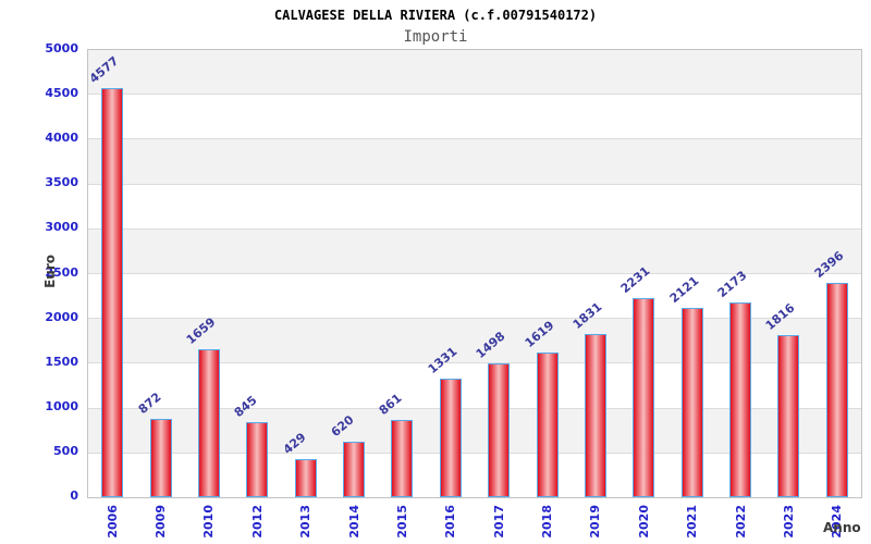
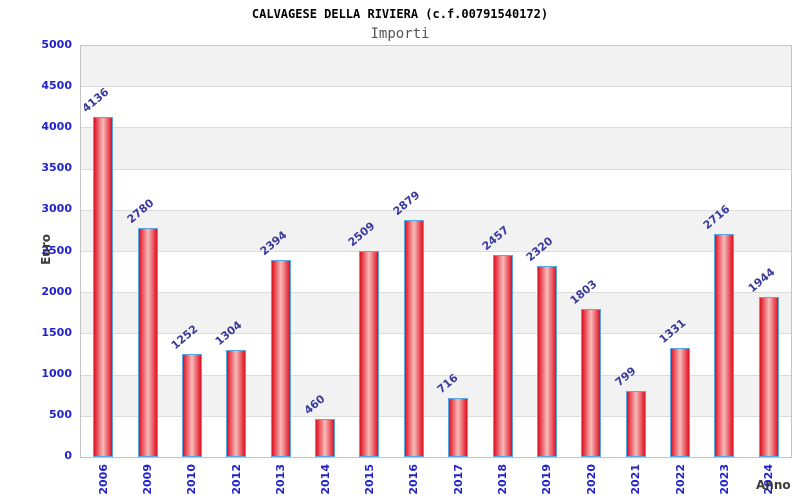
2006: 4577 -> 4136
2009: 872 -> 2780
2010: 1659 -> 1252
2012: 845 -> 1304
2013: 429 -> 2394
2014: 620 -> 460
2015: 861 -> 2509
2016: 1331 -> 2879
2017: 1498 -> 716
2018: 1619 -> 2457
2019: 1831 -> 2320
2020: 2231 -> 1803
2021: 2121 -> 799
2022: 2173 -> 1331
2023: 1816 -> 2716
2024: 2396 -> 1944
